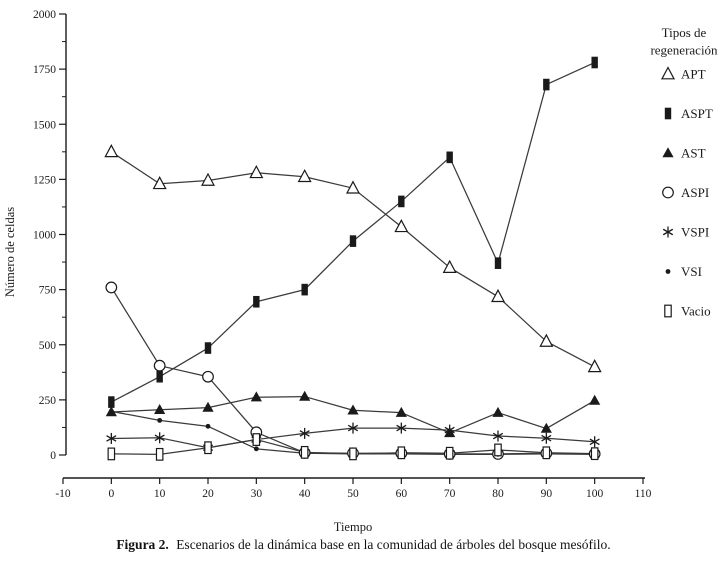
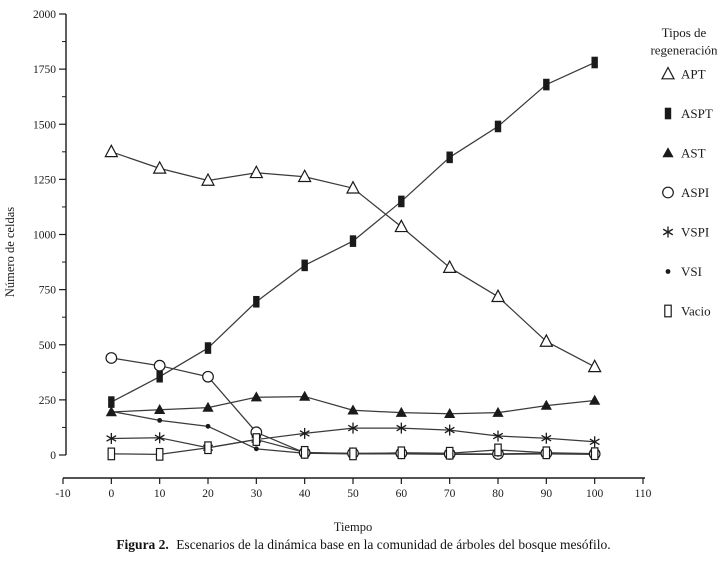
ASPI/0: 760 -> 440
APT/10: 1230 -> 1300
ASPT/40: 750 -> 860
AST/70: 100 -> 190
ASPT/80: 870 -> 1490
AST/90: 120 -> 220
